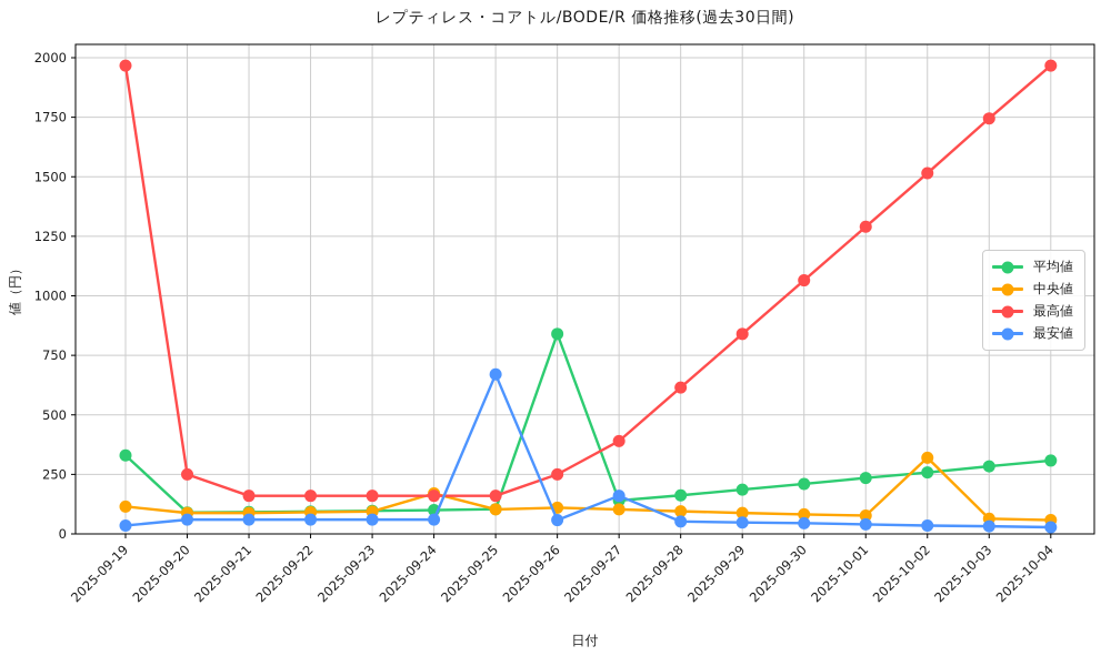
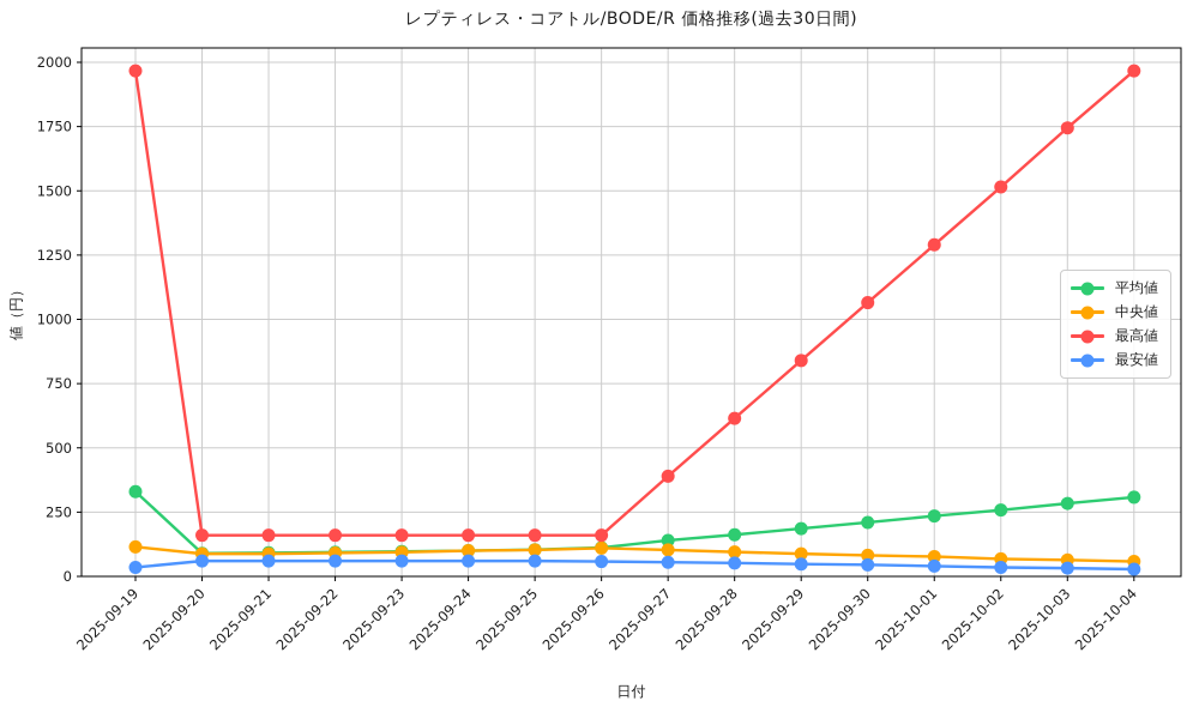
最高値/2025-09-20: 250 -> 160
中央値/2025-09-24: 170 -> 100
最安値/2025-09-25: 670 -> 60
平均値/2025-09-26: 840 -> 110
最高値/2025-09-26: 250 -> 160
最安値/2025-09-27: 160 -> 60
中央値/2025-10-02: 320 -> 70
